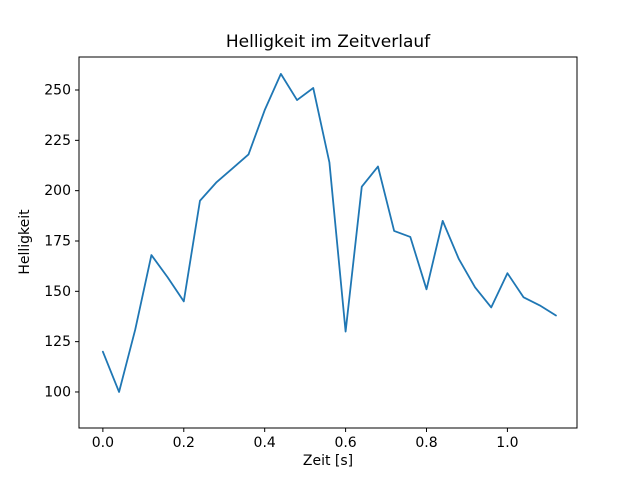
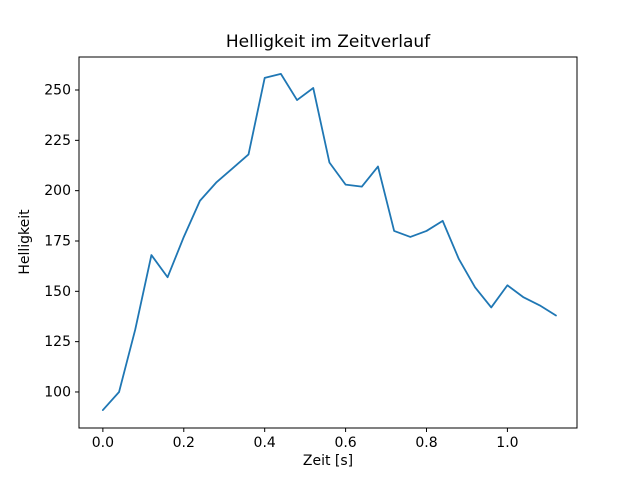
0.0: 120 -> 91
0.2: 145 -> 177
0.4: 240 -> 256
0.6: 130 -> 203
0.8: 151 -> 180
1.0: 159 -> 153
